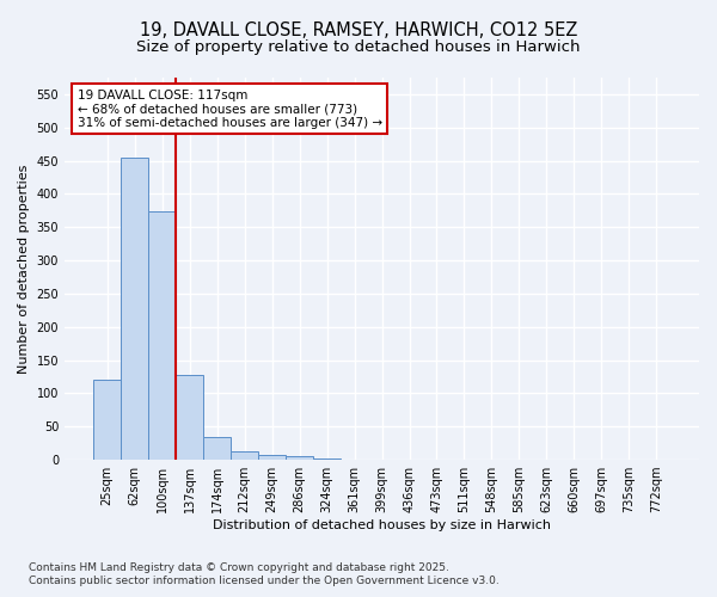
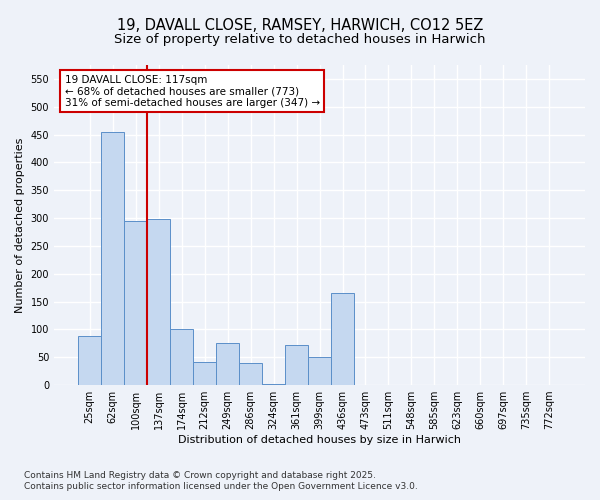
25sqm: 120 -> 88
100sqm: 373 -> 294
137sqm: 128 -> 298
174sqm: 35 -> 100
212sqm: 13 -> 42
249sqm: 8 -> 76
286sqm: 6 -> 40
361sqm: 1 -> 72
399sqm: 1 -> 50
436sqm: 1 -> 166
